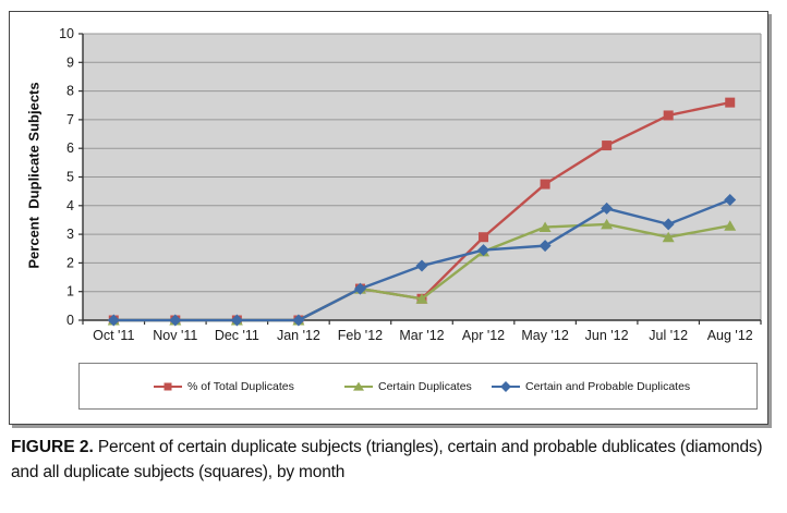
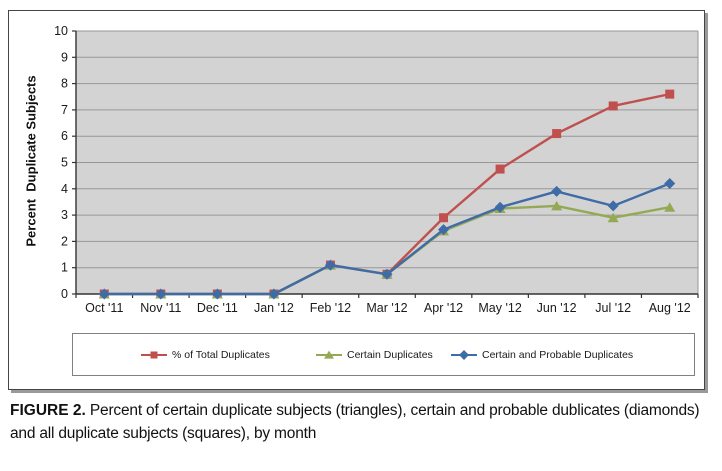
Certain and Probable Duplicates/Mar '12: 1.9 -> 0.8
Certain and Probable Duplicates/May '12: 2.6 -> 3.3
